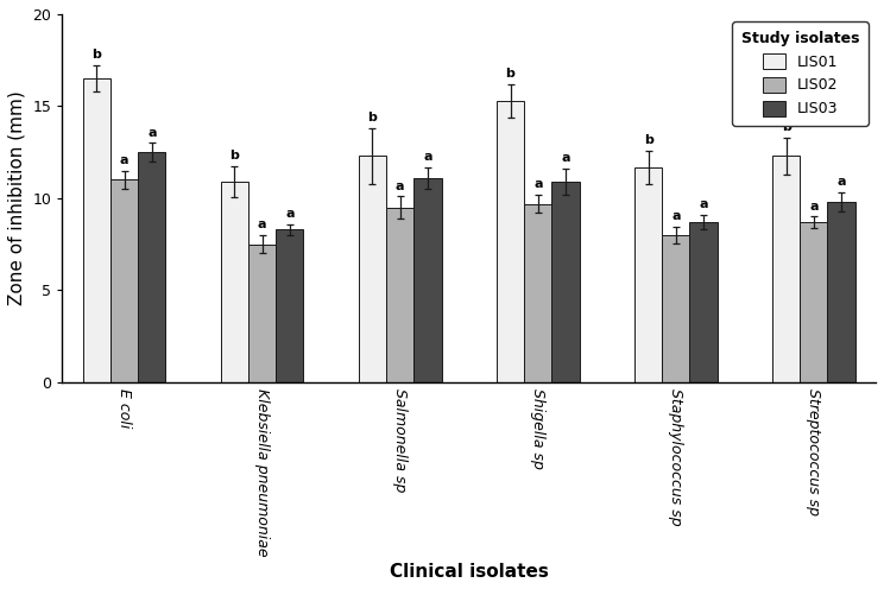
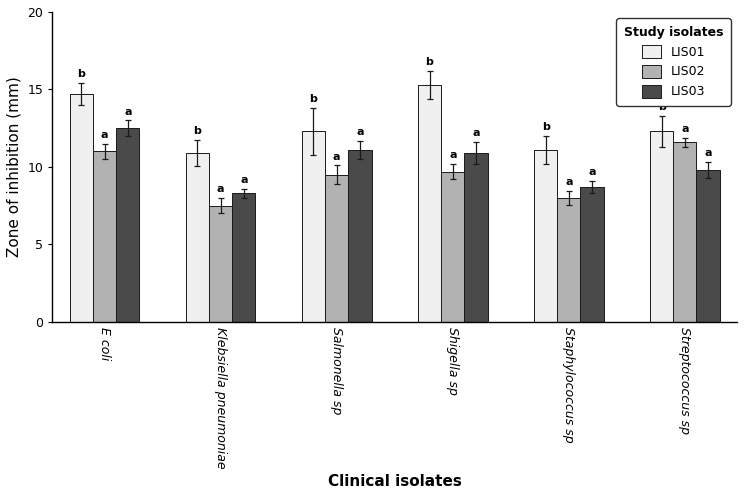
LIS01/E coli: 16.5 -> 14.7
LIS01/Staphylococcus sp: 11.7 -> 11.1
LIS02/Streptococcus sp: 8.7 -> 11.6
